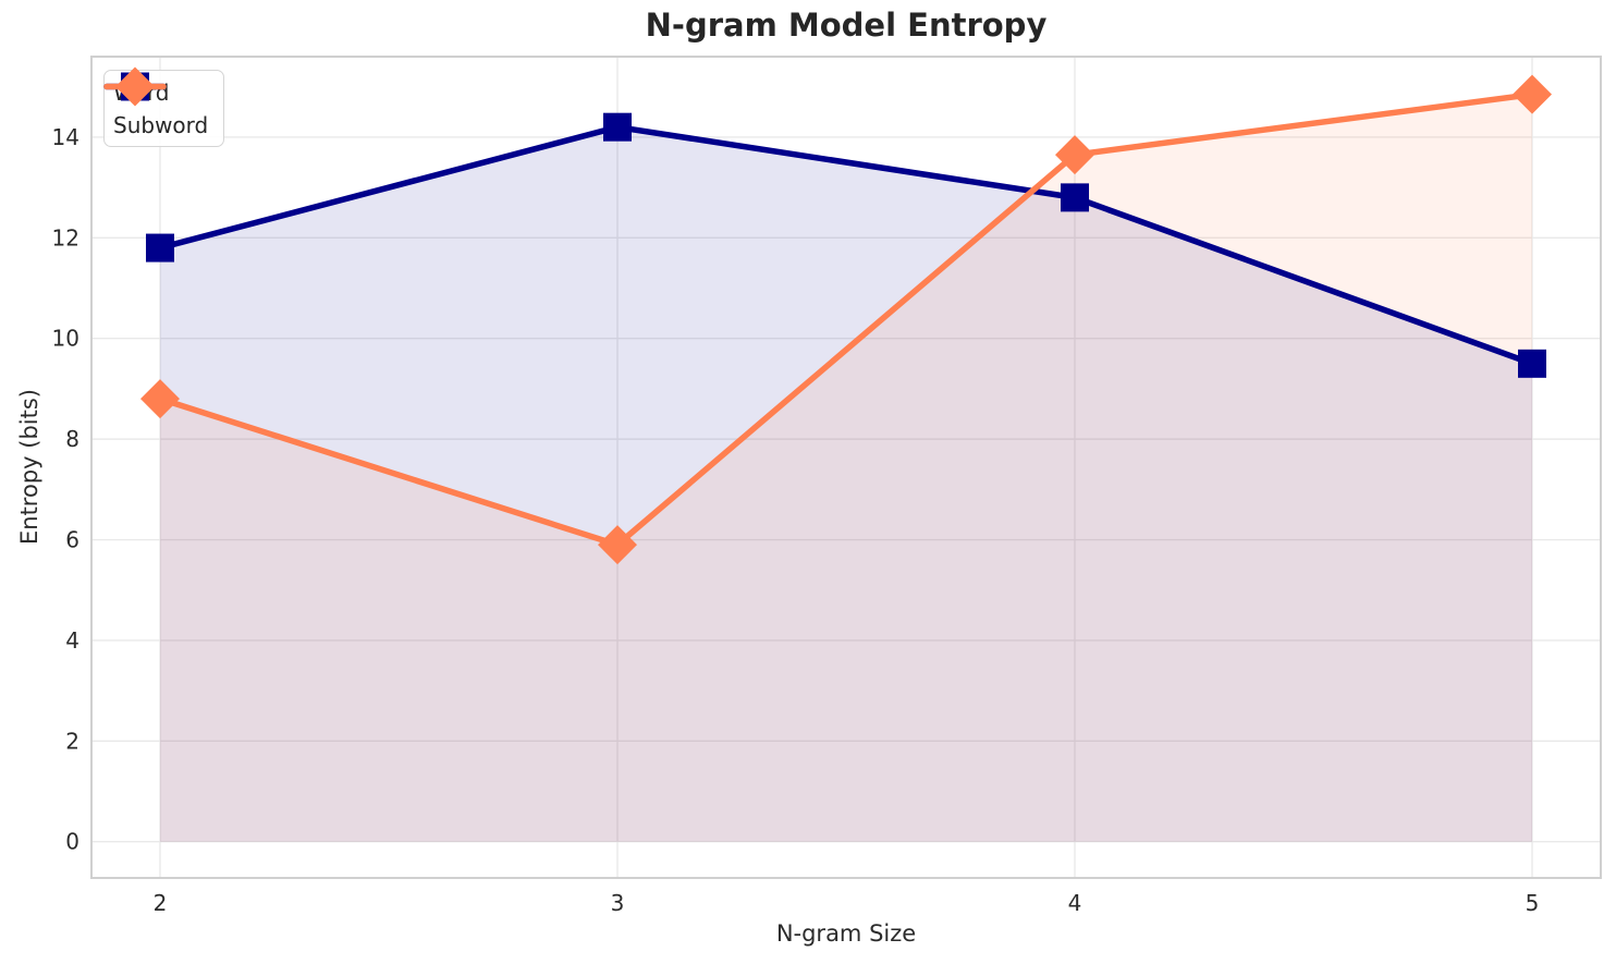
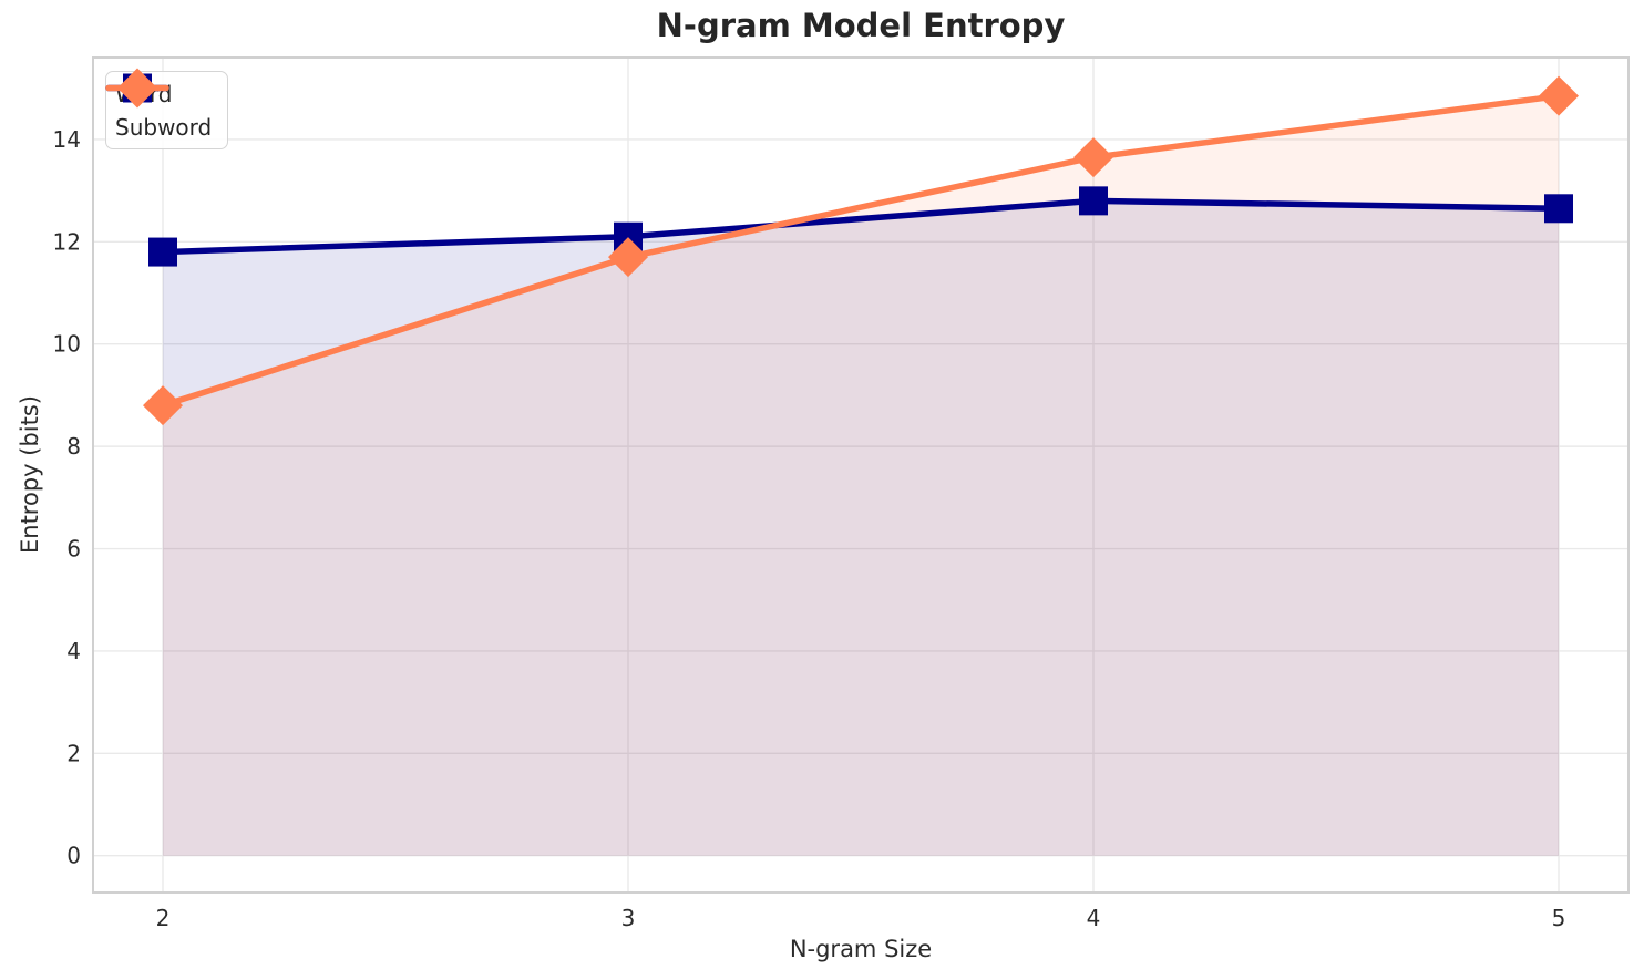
Word/3: 14.2 -> 12.1
Subword/3: 5.9 -> 11.7
Word/5: 9.5 -> 12.7
